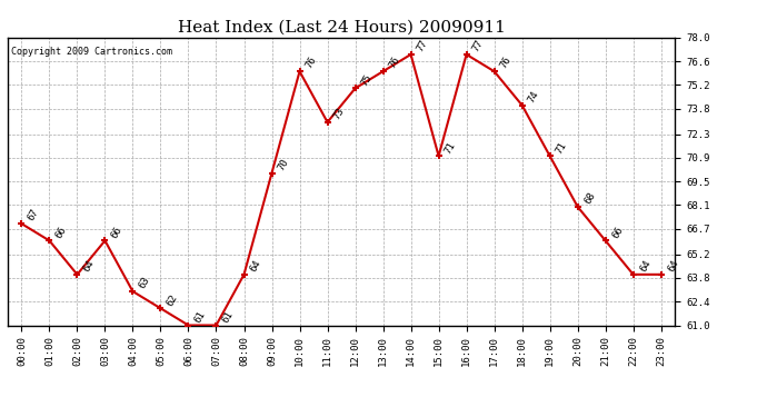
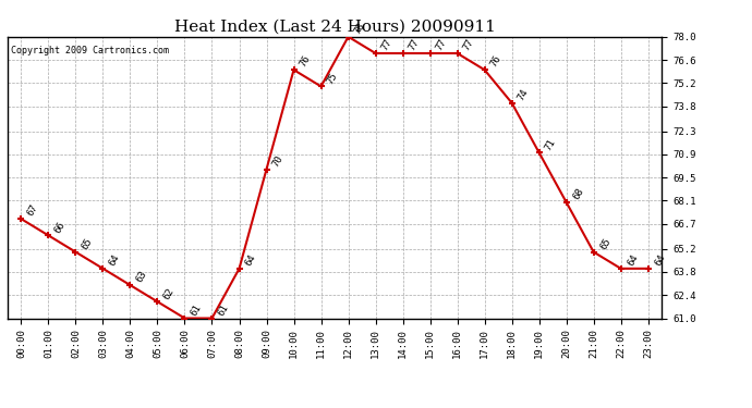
02:00: 64 -> 65
03:00: 66 -> 64
11:00: 73 -> 75
12:00: 75 -> 78
13:00: 76 -> 77
15:00: 71 -> 77
21:00: 66 -> 65
